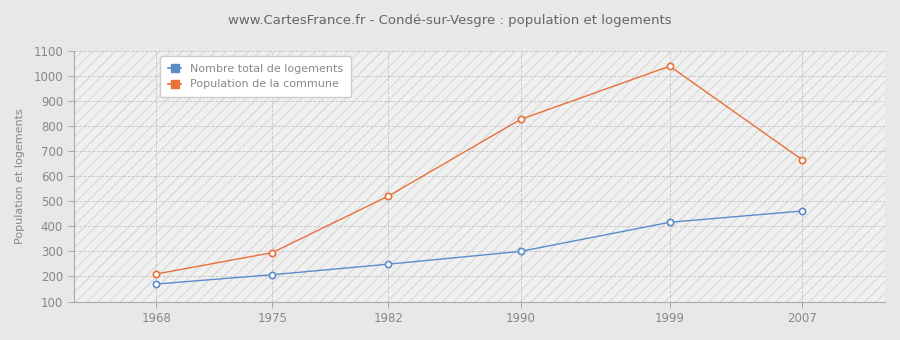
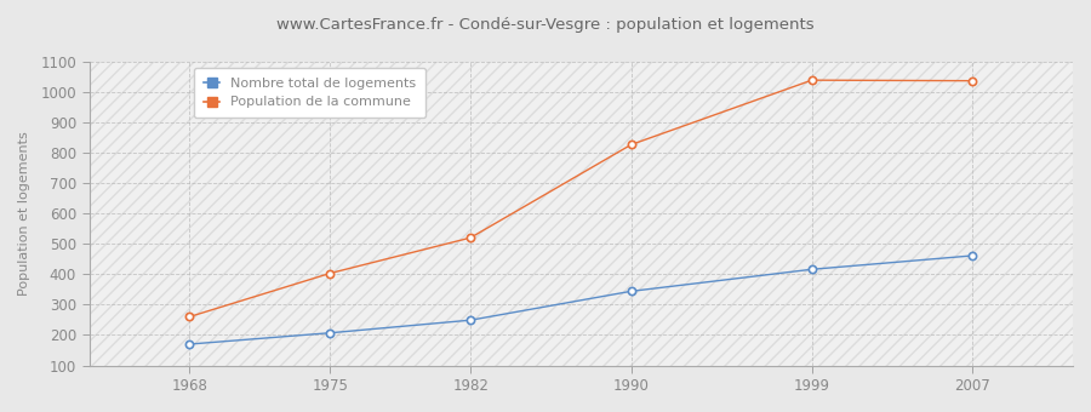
Population de la commune/1968: 210 -> 260
Population de la commune/1975: 295 -> 403
Nombre total de logements/1990: 300 -> 344
Population de la commune/2007: 665 -> 1036
